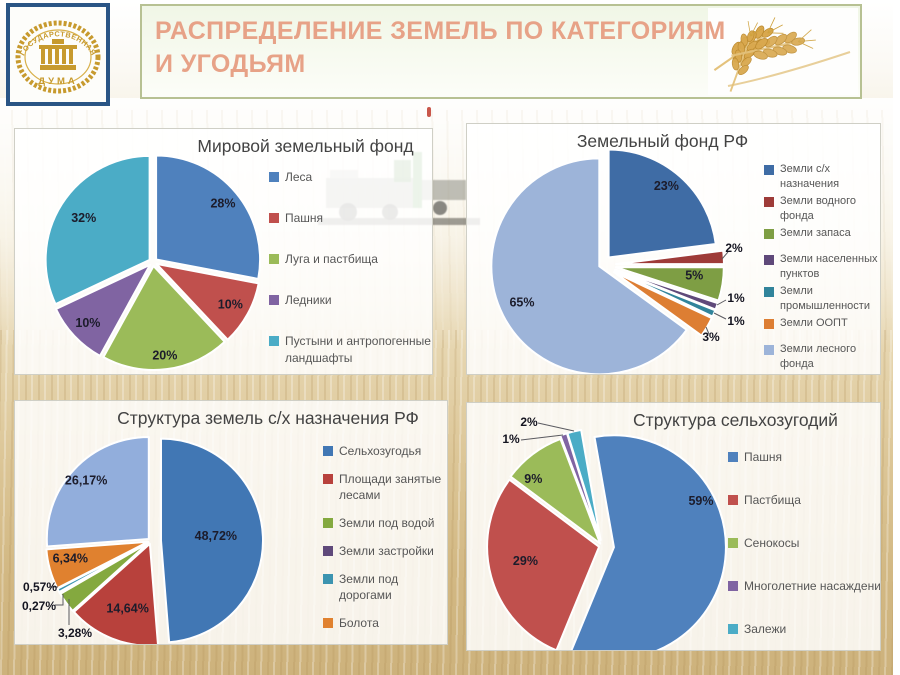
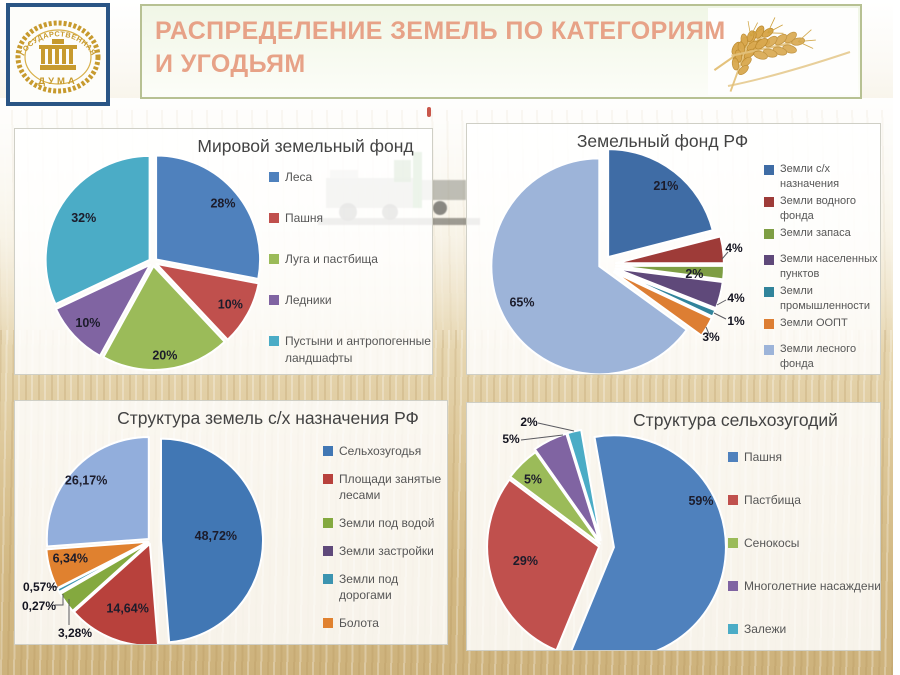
Земельный фонд РФ/Земли с/х назначения: 23% -> 21%
Земельный фонд РФ/Земли водного фонда: 2% -> 4%
Земельный фонд РФ/Земли запаса: 5% -> 2%
Земельный фонд РФ/Земли населенных пунктов: 1% -> 4%
Структура сельхозугодий/Сенокосы: 9% -> 5%
Структура сельхозугодий/Многолетние насаждения: 1% -> 5%
